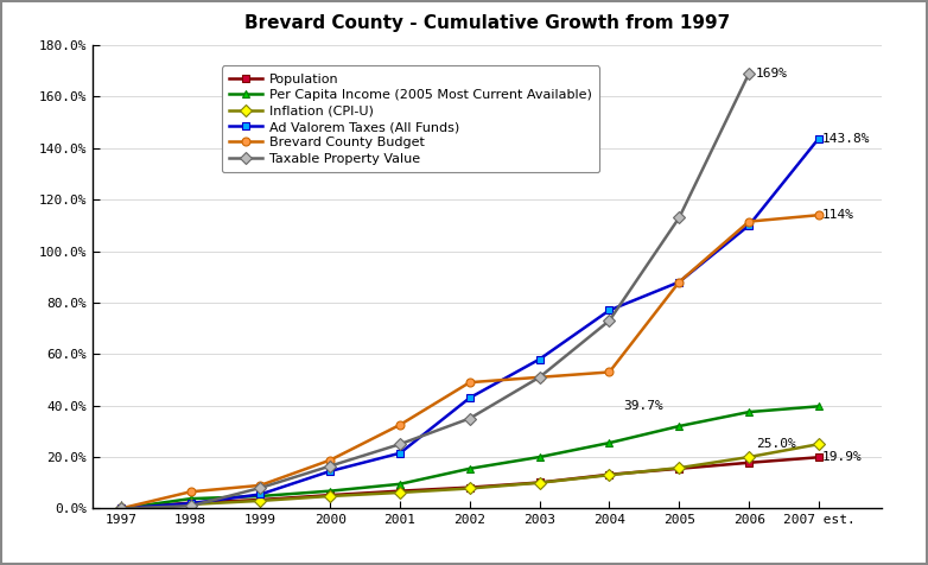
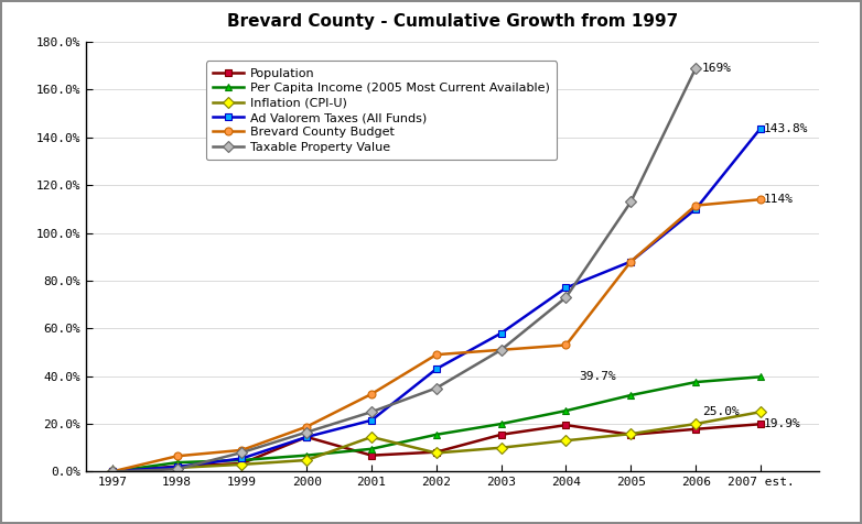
Population/2000: 5.2% -> 14.5%
Inflation (CPI-U)/2001: 6.2% -> 14.5%
Population/2003: 10.1% -> 15.5%
Population/2004: 13.2% -> 19.5%
